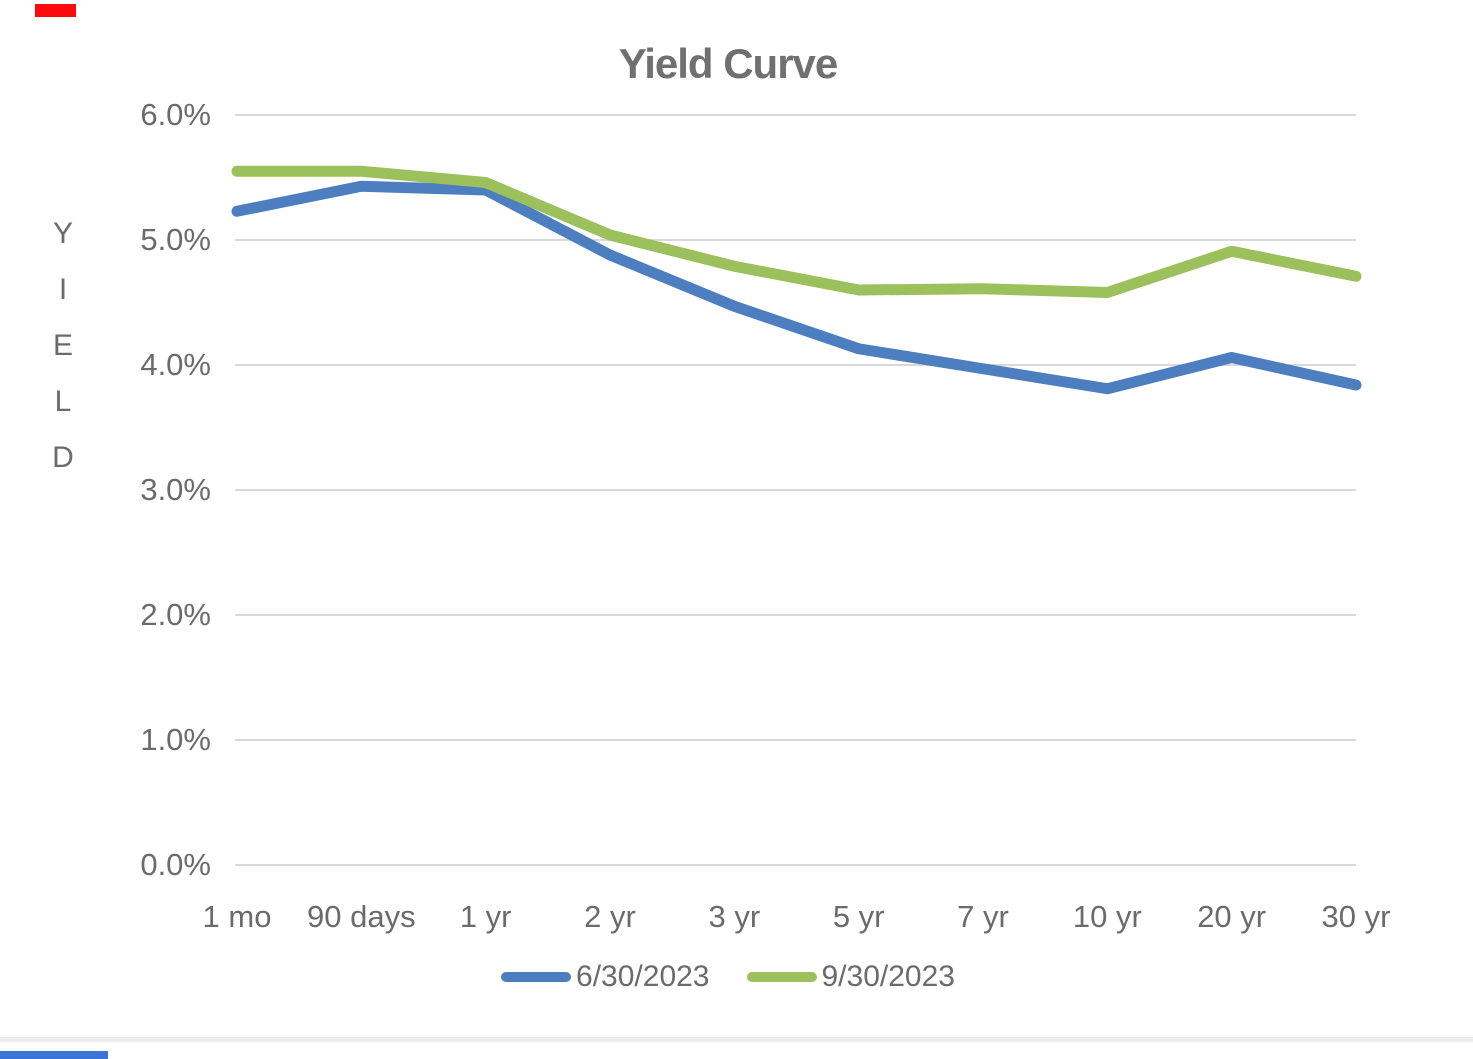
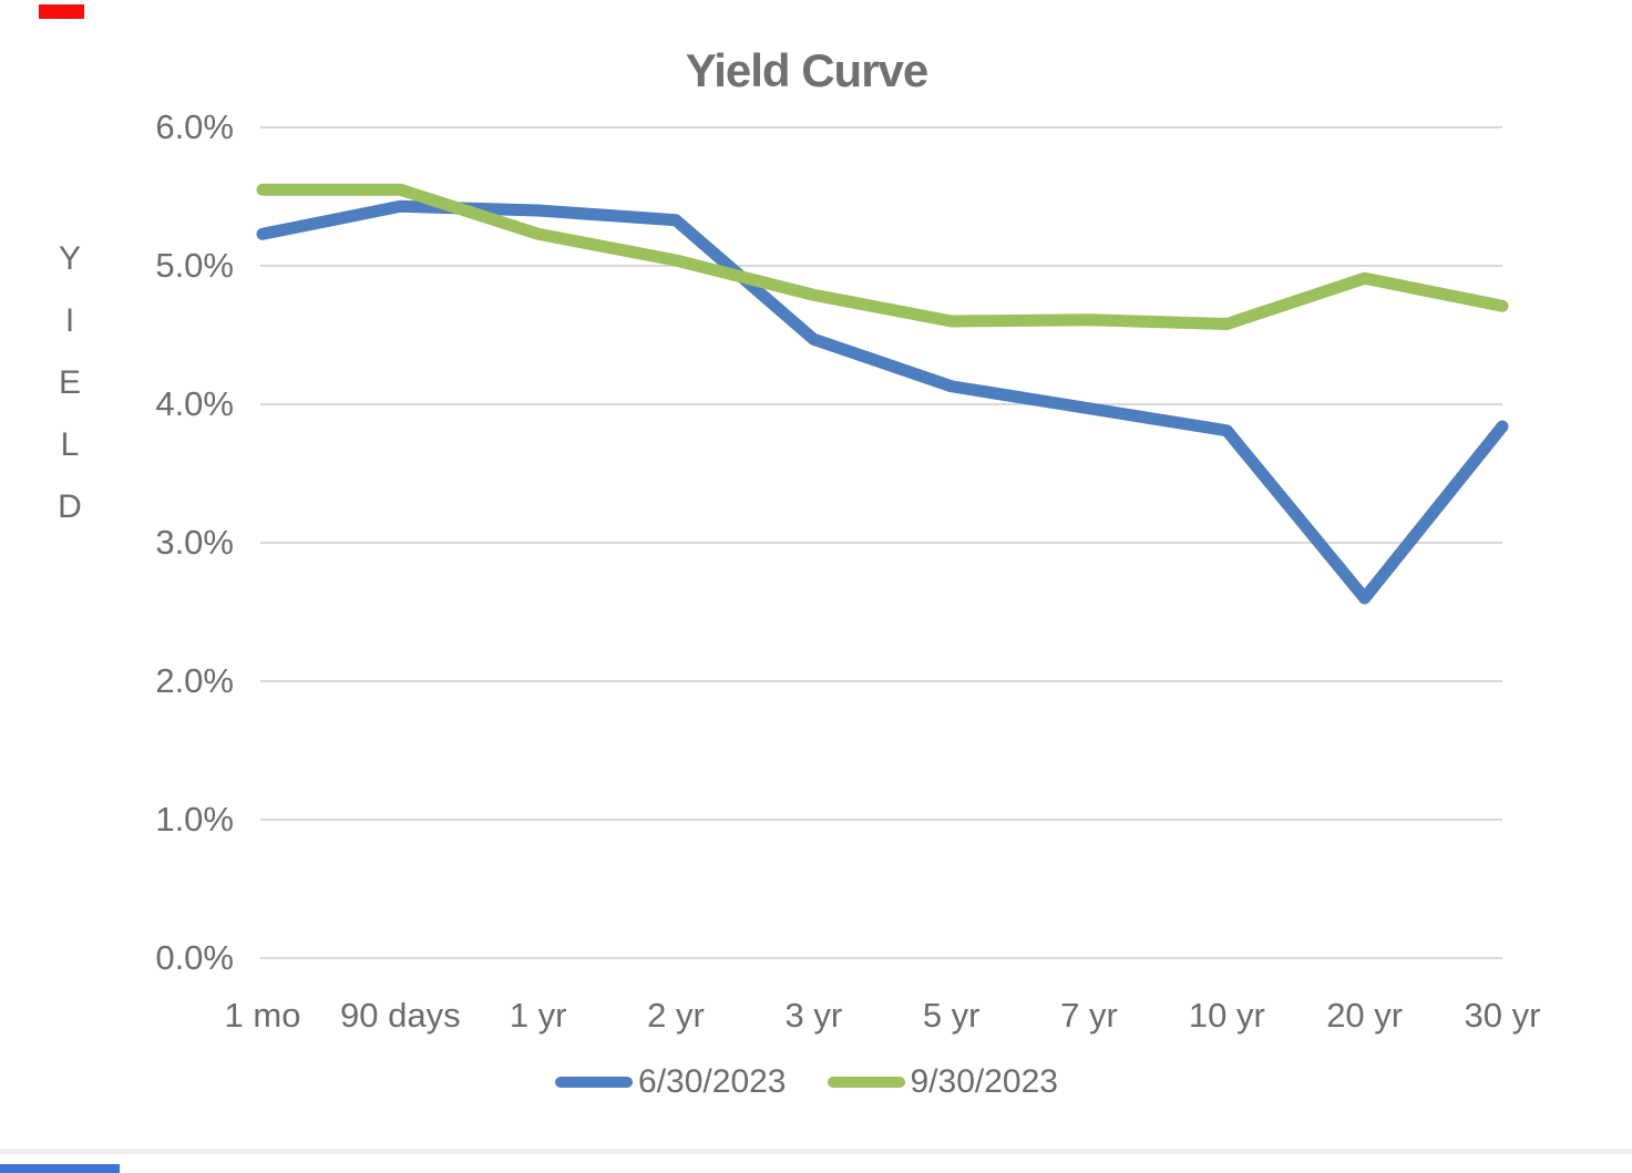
9/30/2023/1 yr: 5.46% -> 5.23%
6/30/2023/2 yr: 4.88% -> 5.33%
6/30/2023/20 yr: 4.06% -> 2.60%
